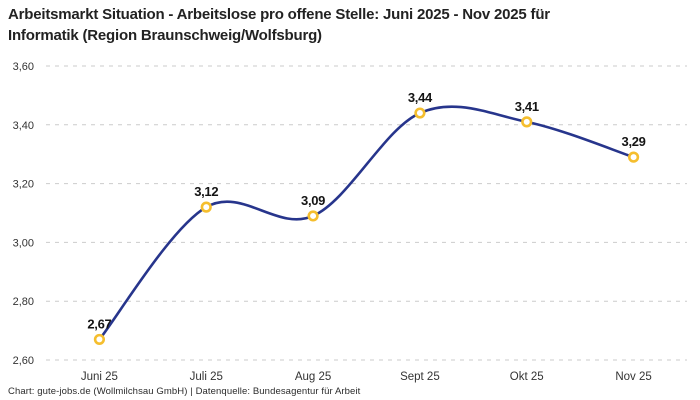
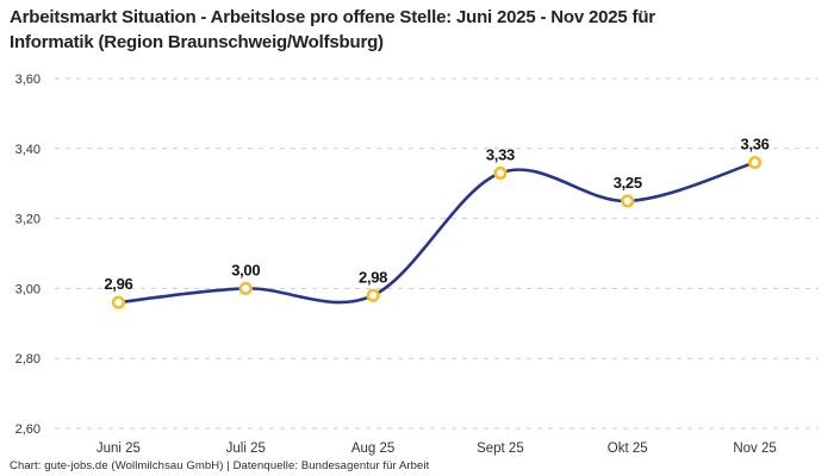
Juni 25: 2,67 -> 2,96
Juli 25: 3,12 -> 3,00
Aug 25: 3,09 -> 2,98
Sept 25: 3,44 -> 3,33
Okt 25: 3,41 -> 3,25
Nov 25: 3,29 -> 3,36
